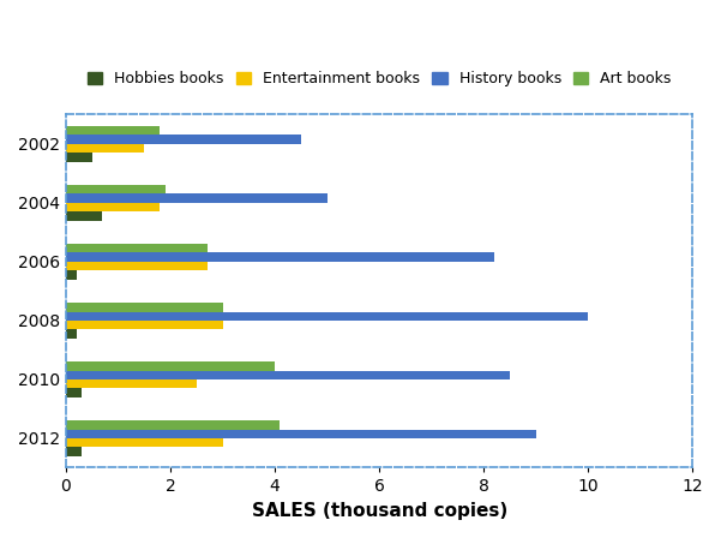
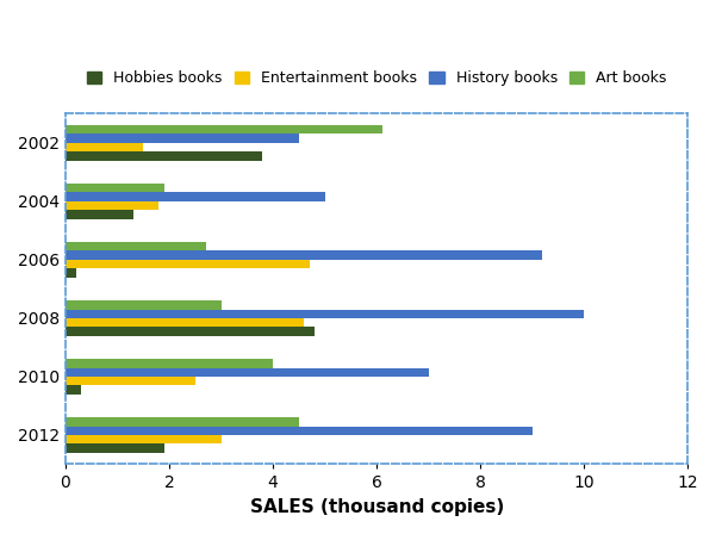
Art books/2002: 1.8 -> 6.1
Hobbies books/2002: 0.5 -> 3.8
Hobbies books/2004: 0.7 -> 1.3
History books/2006: 8.2 -> 9.2
Entertainment books/2006: 2.7 -> 4.7
Entertainment books/2008: 3.0 -> 4.6
Hobbies books/2008: 0.2 -> 4.8
History books/2010: 8.5 -> 7.0
Art books/2012: 4.1 -> 4.5
Hobbies books/2012: 0.3 -> 1.9
